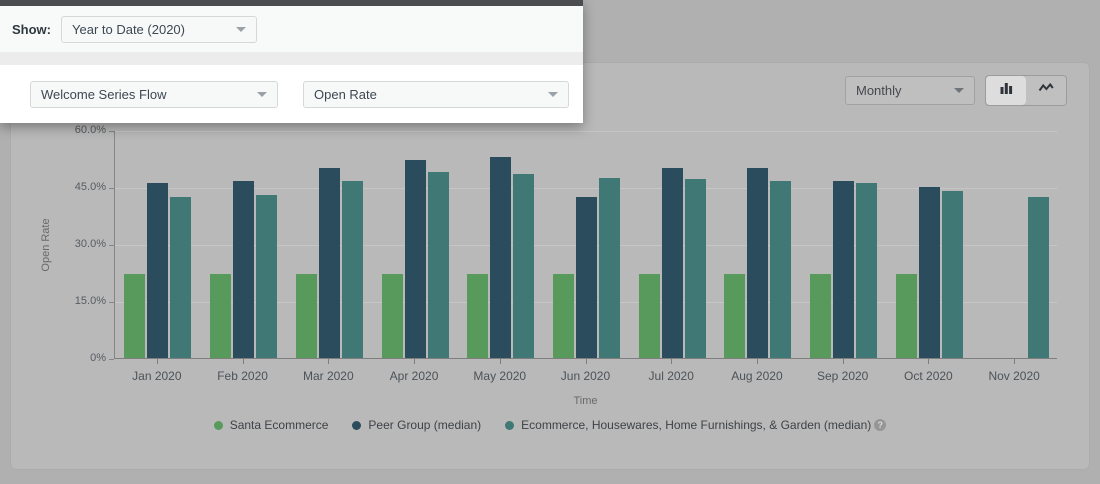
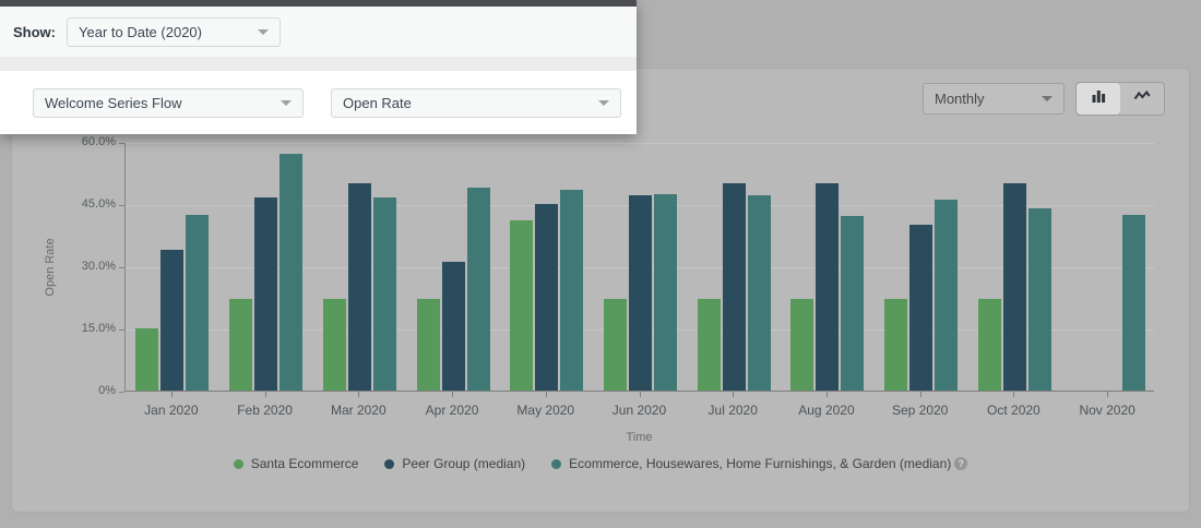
Santa Ecommerce/Jan 2020: 22% -> 15%
Peer Group (median)/Jan 2020: 46% -> 34%
Ecommerce, Housewares, Home Furnishings, & Garden (median)/Feb 2020: 43% -> 57%
Peer Group (median)/Apr 2020: 52% -> 31%
Santa Ecommerce/May 2020: 22% -> 41%
Peer Group (median)/May 2020: 53% -> 45%
Peer Group (median)/Jun 2020: 42% -> 47%
Ecommerce, Housewares, Home Furnishings, & Garden (median)/Aug 2020: 46% -> 42%
Peer Group (median)/Sep 2020: 46% -> 40%
Peer Group (median)/Oct 2020: 45% -> 50%
